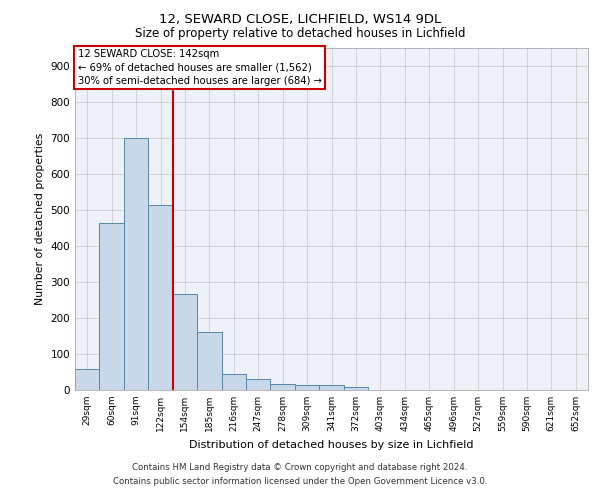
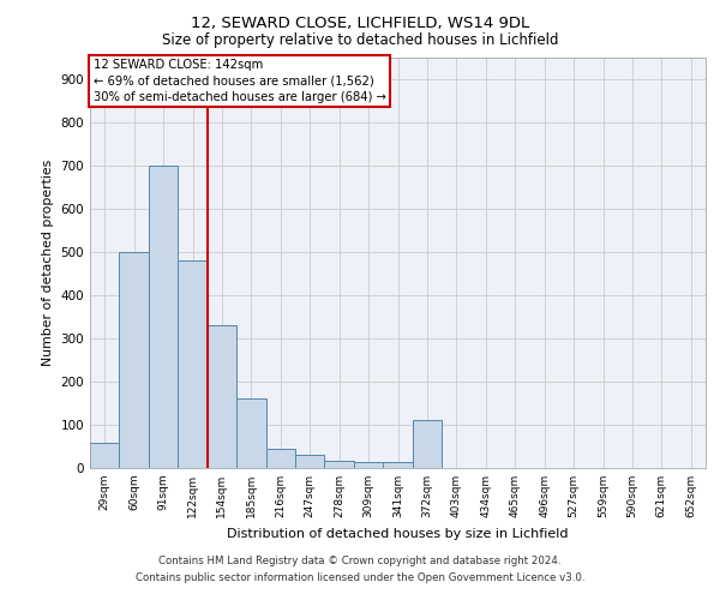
60sqm: 462 -> 500
122sqm: 512 -> 480
154sqm: 265 -> 330
372sqm: 7 -> 110
